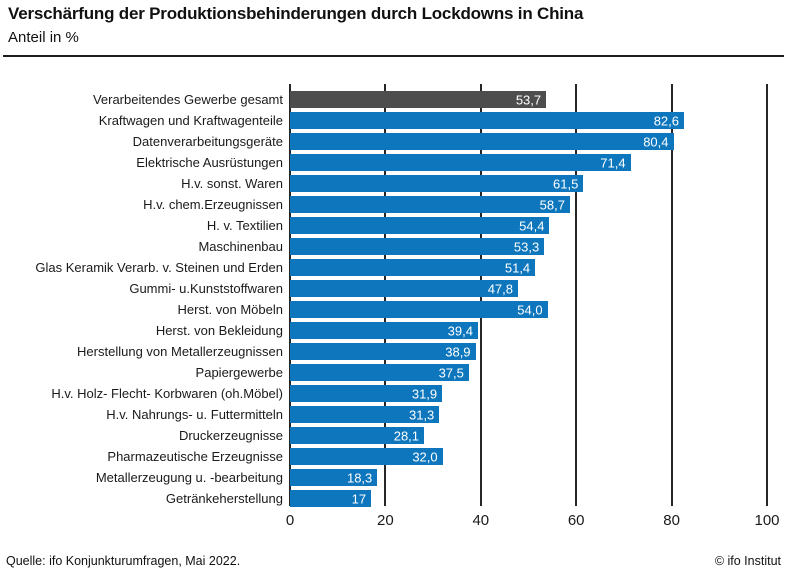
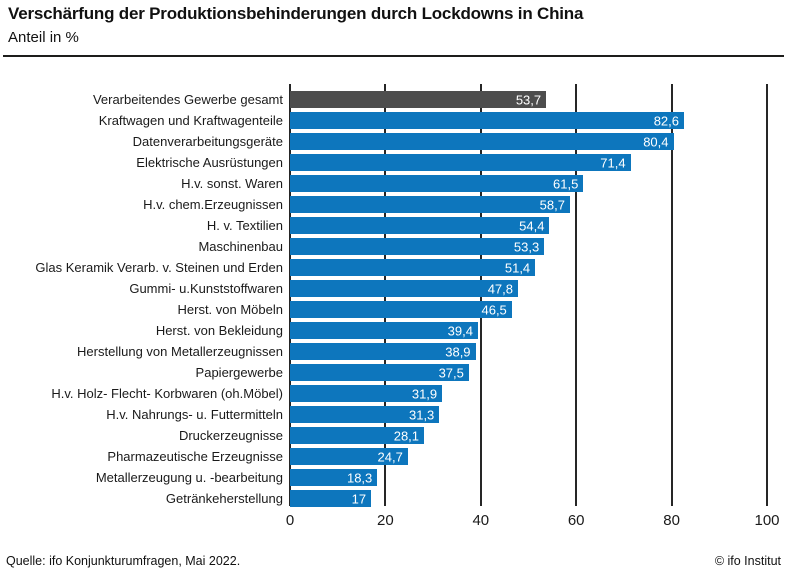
Herst. von Möbeln: 54,0 -> 46,5
Pharmazeutische Erzeugnisse: 32,0 -> 24,7
